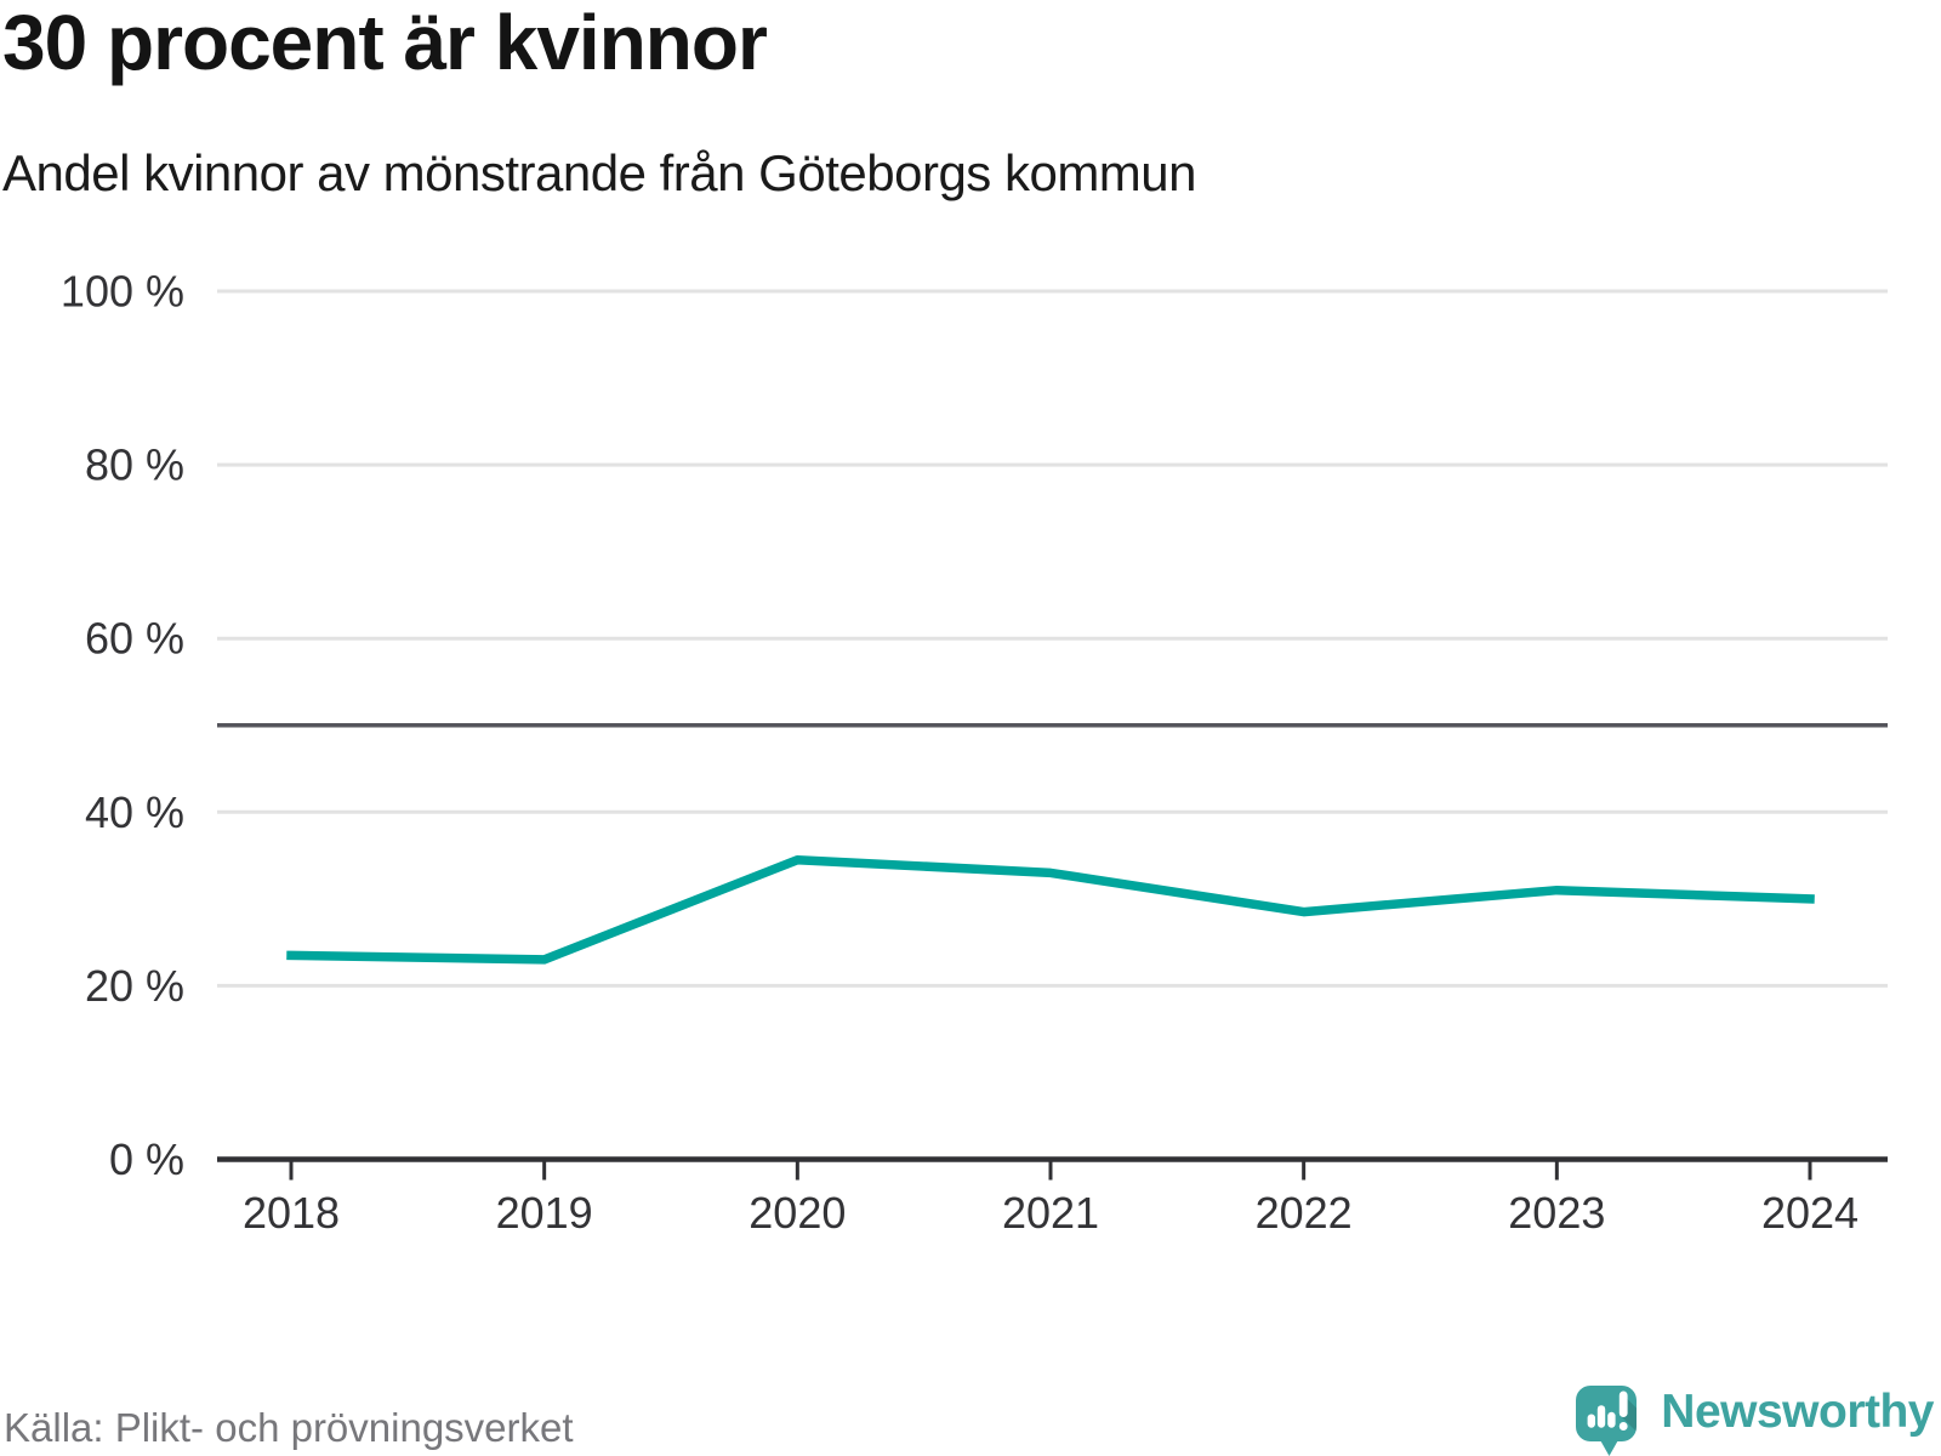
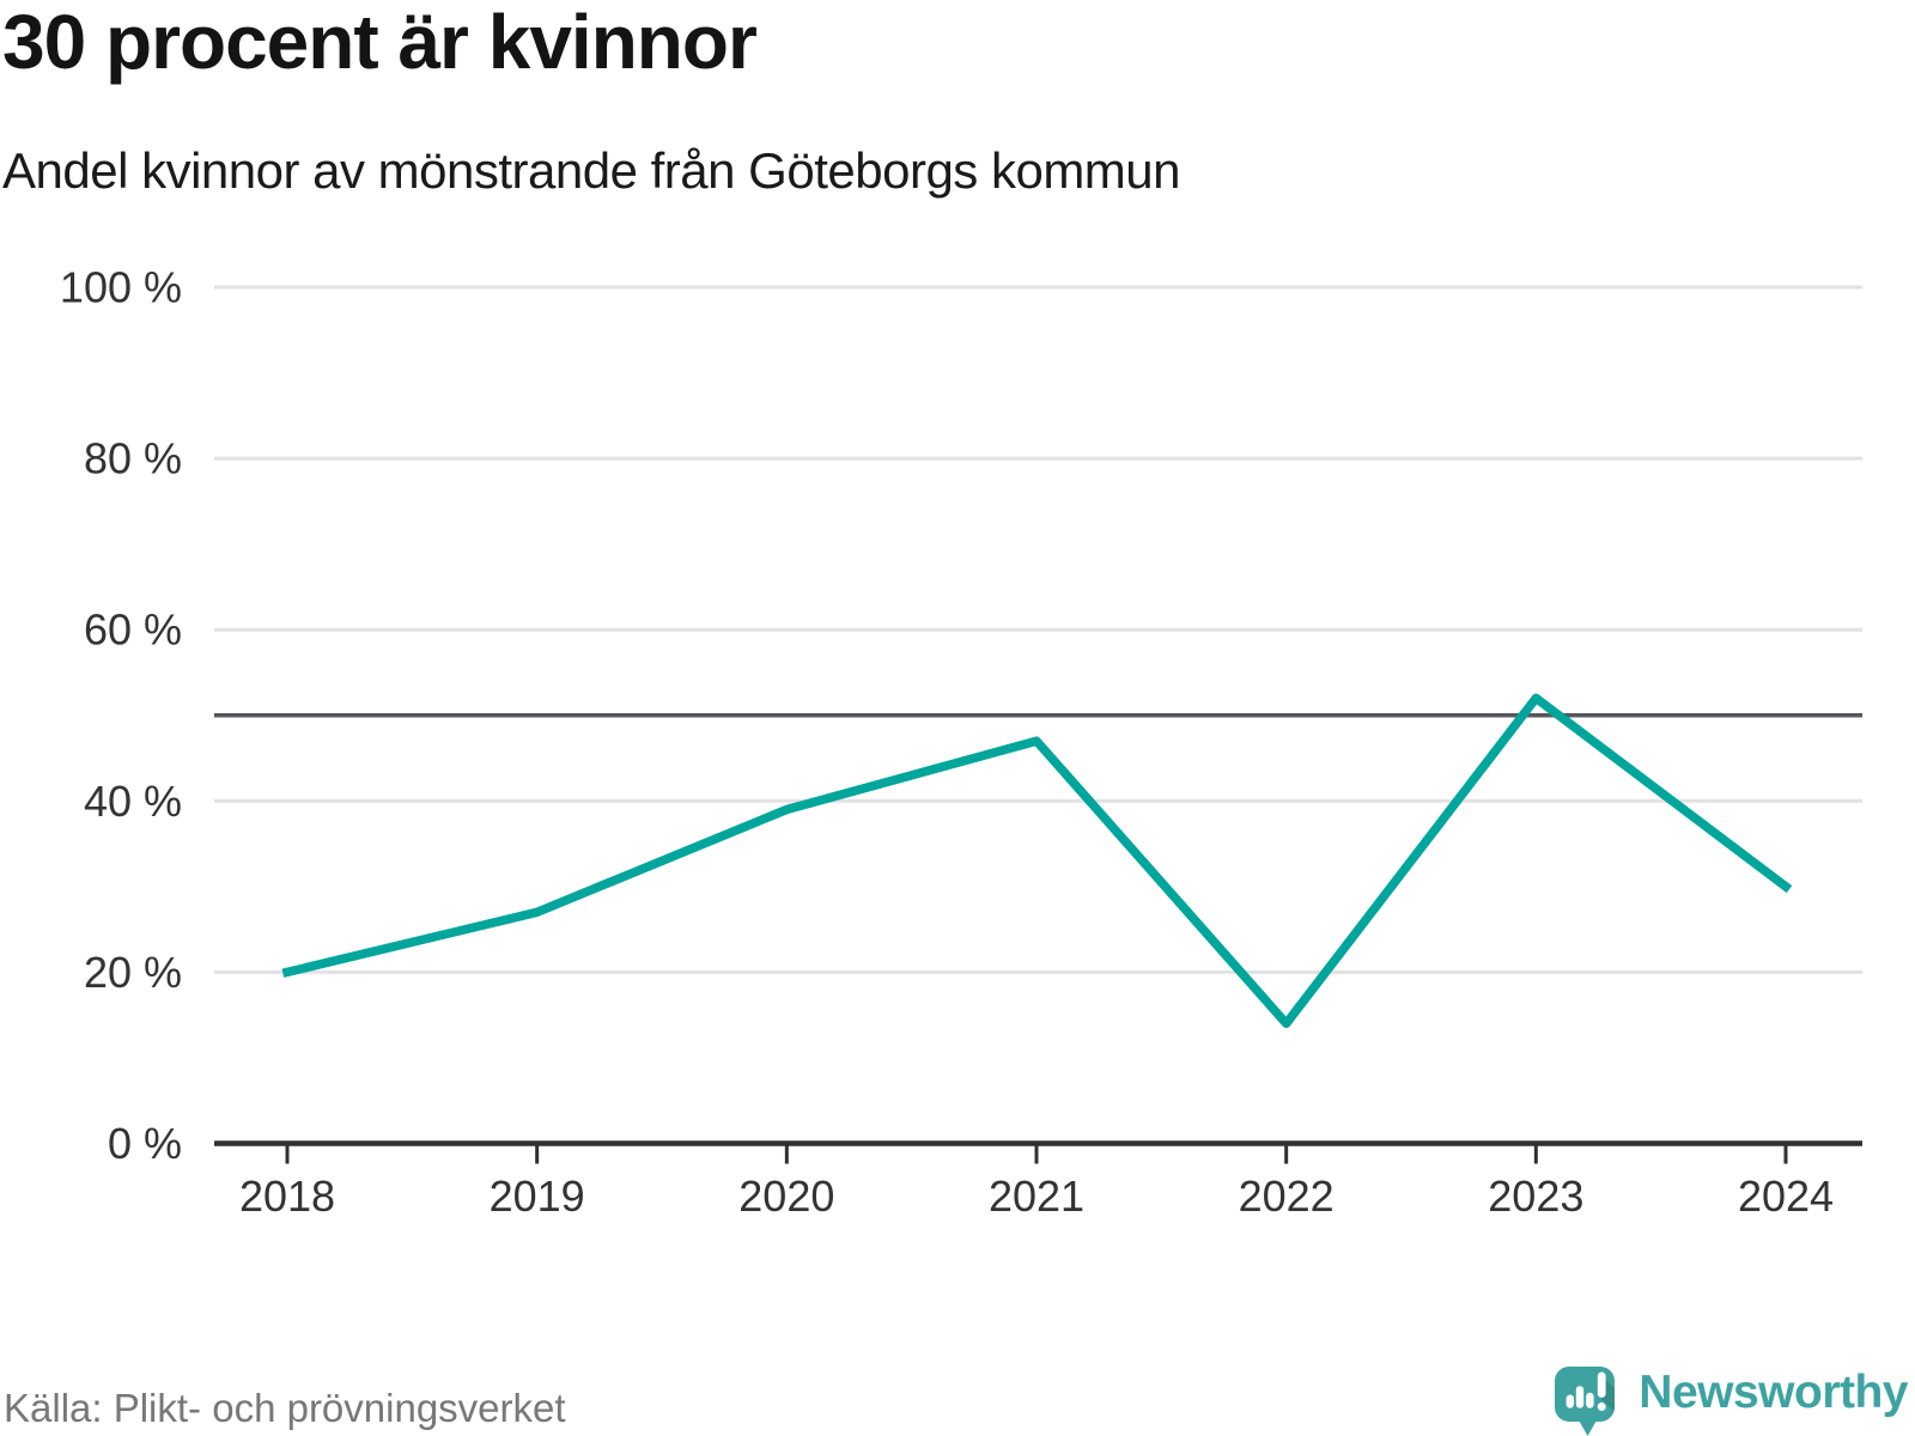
2018: 24% -> 20%
2019: 23% -> 27%
2020: 34% -> 39%
2021: 33% -> 47%
2022: 28% -> 14%
2023: 31% -> 52%
